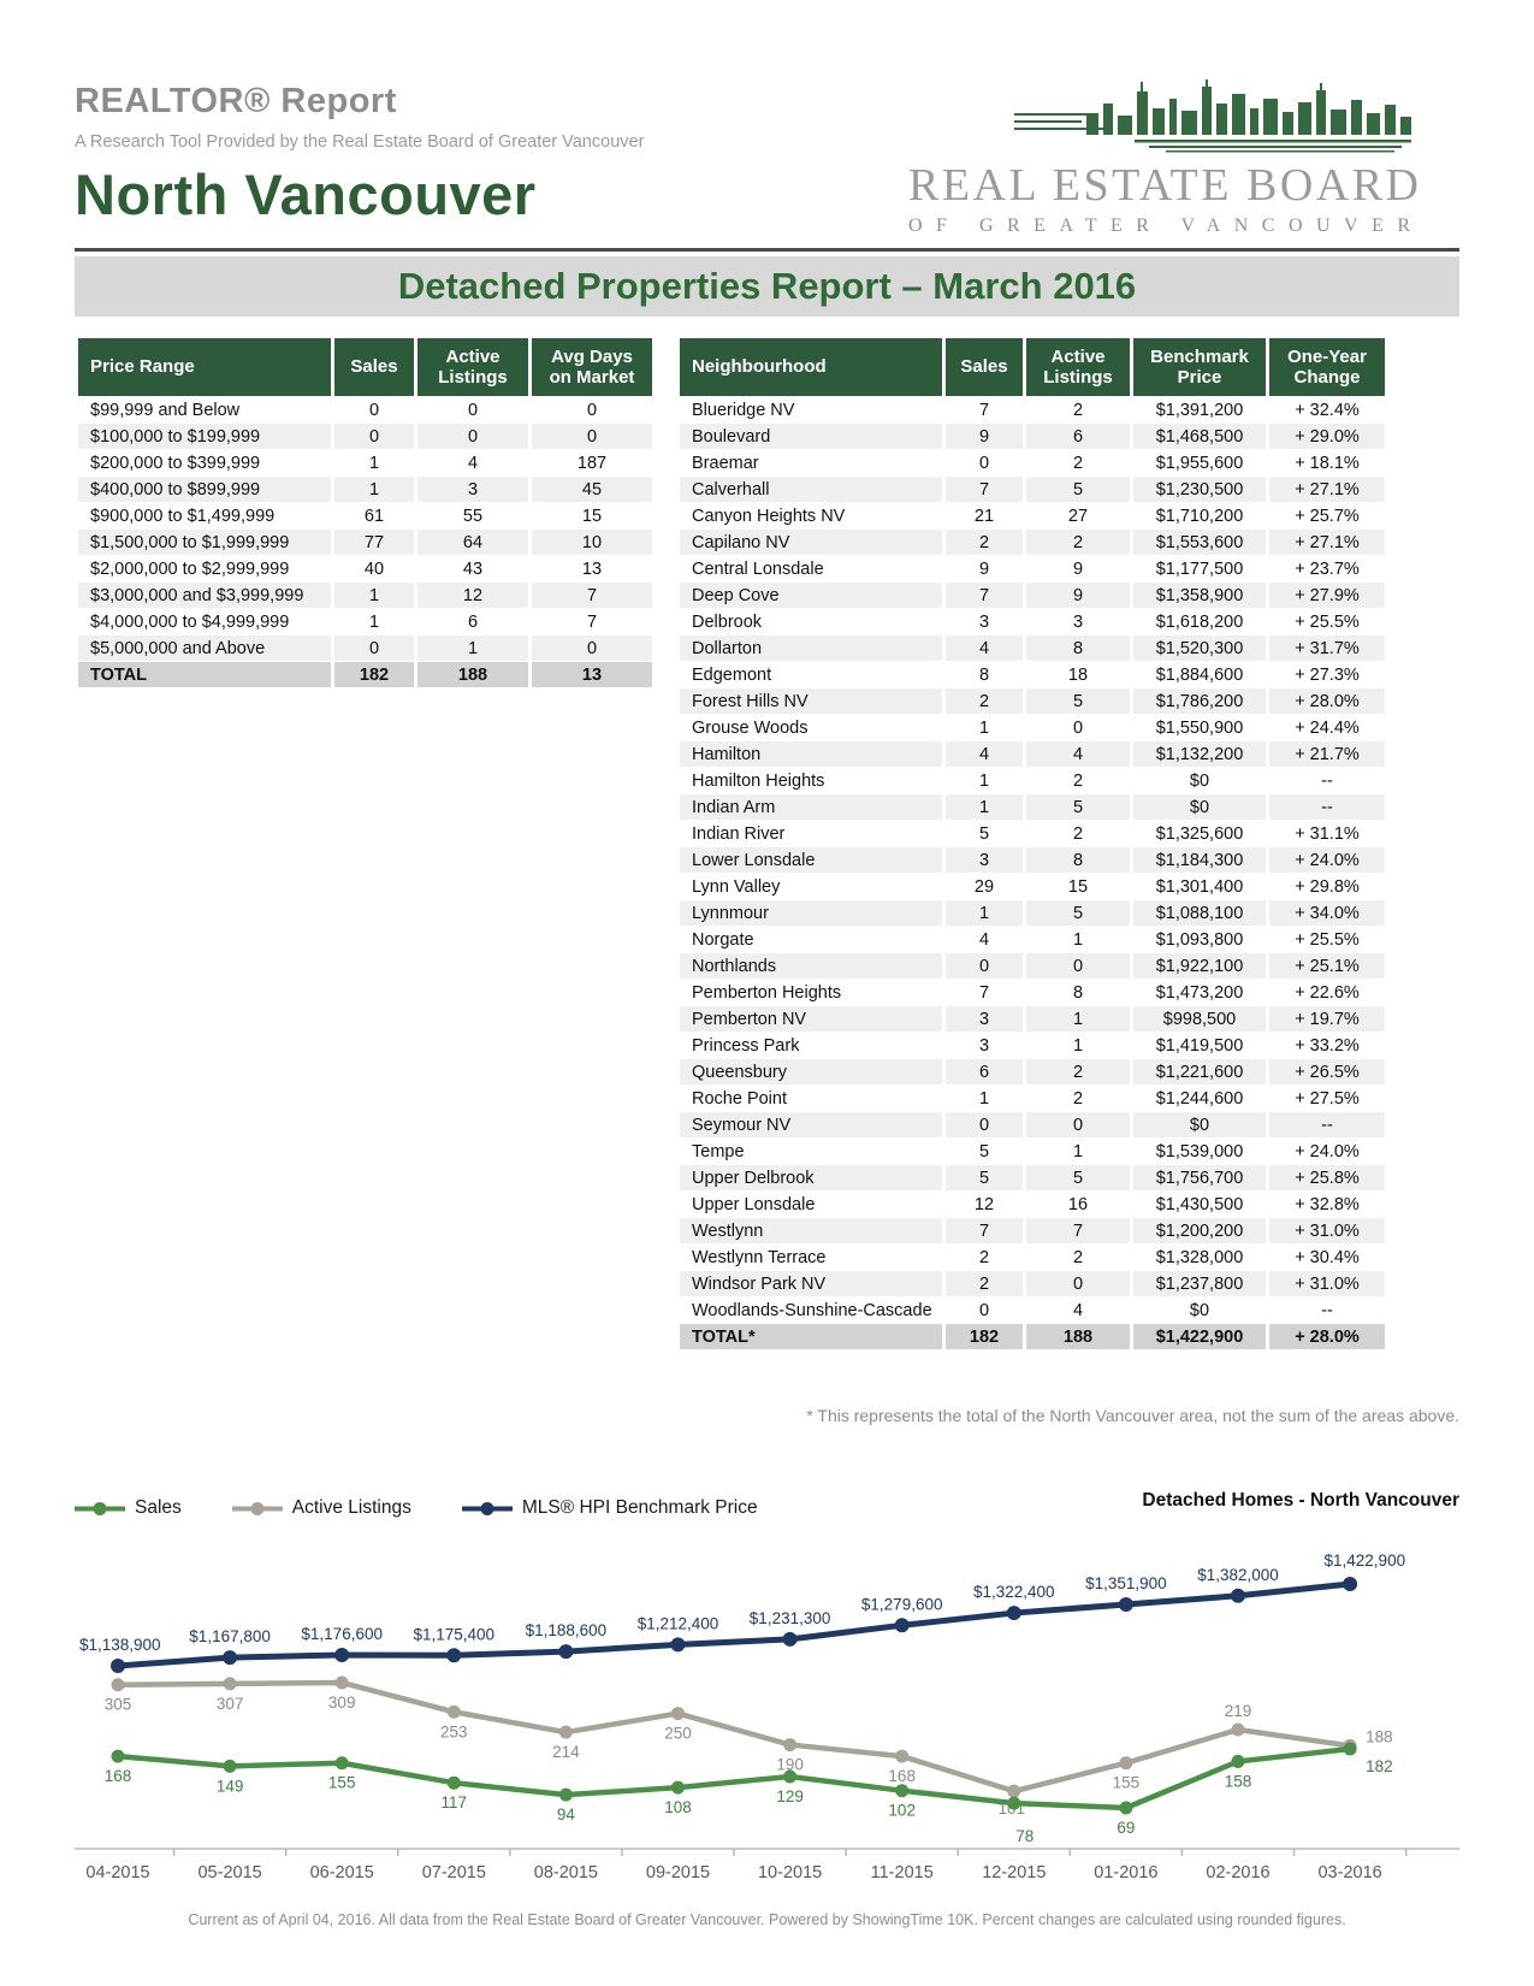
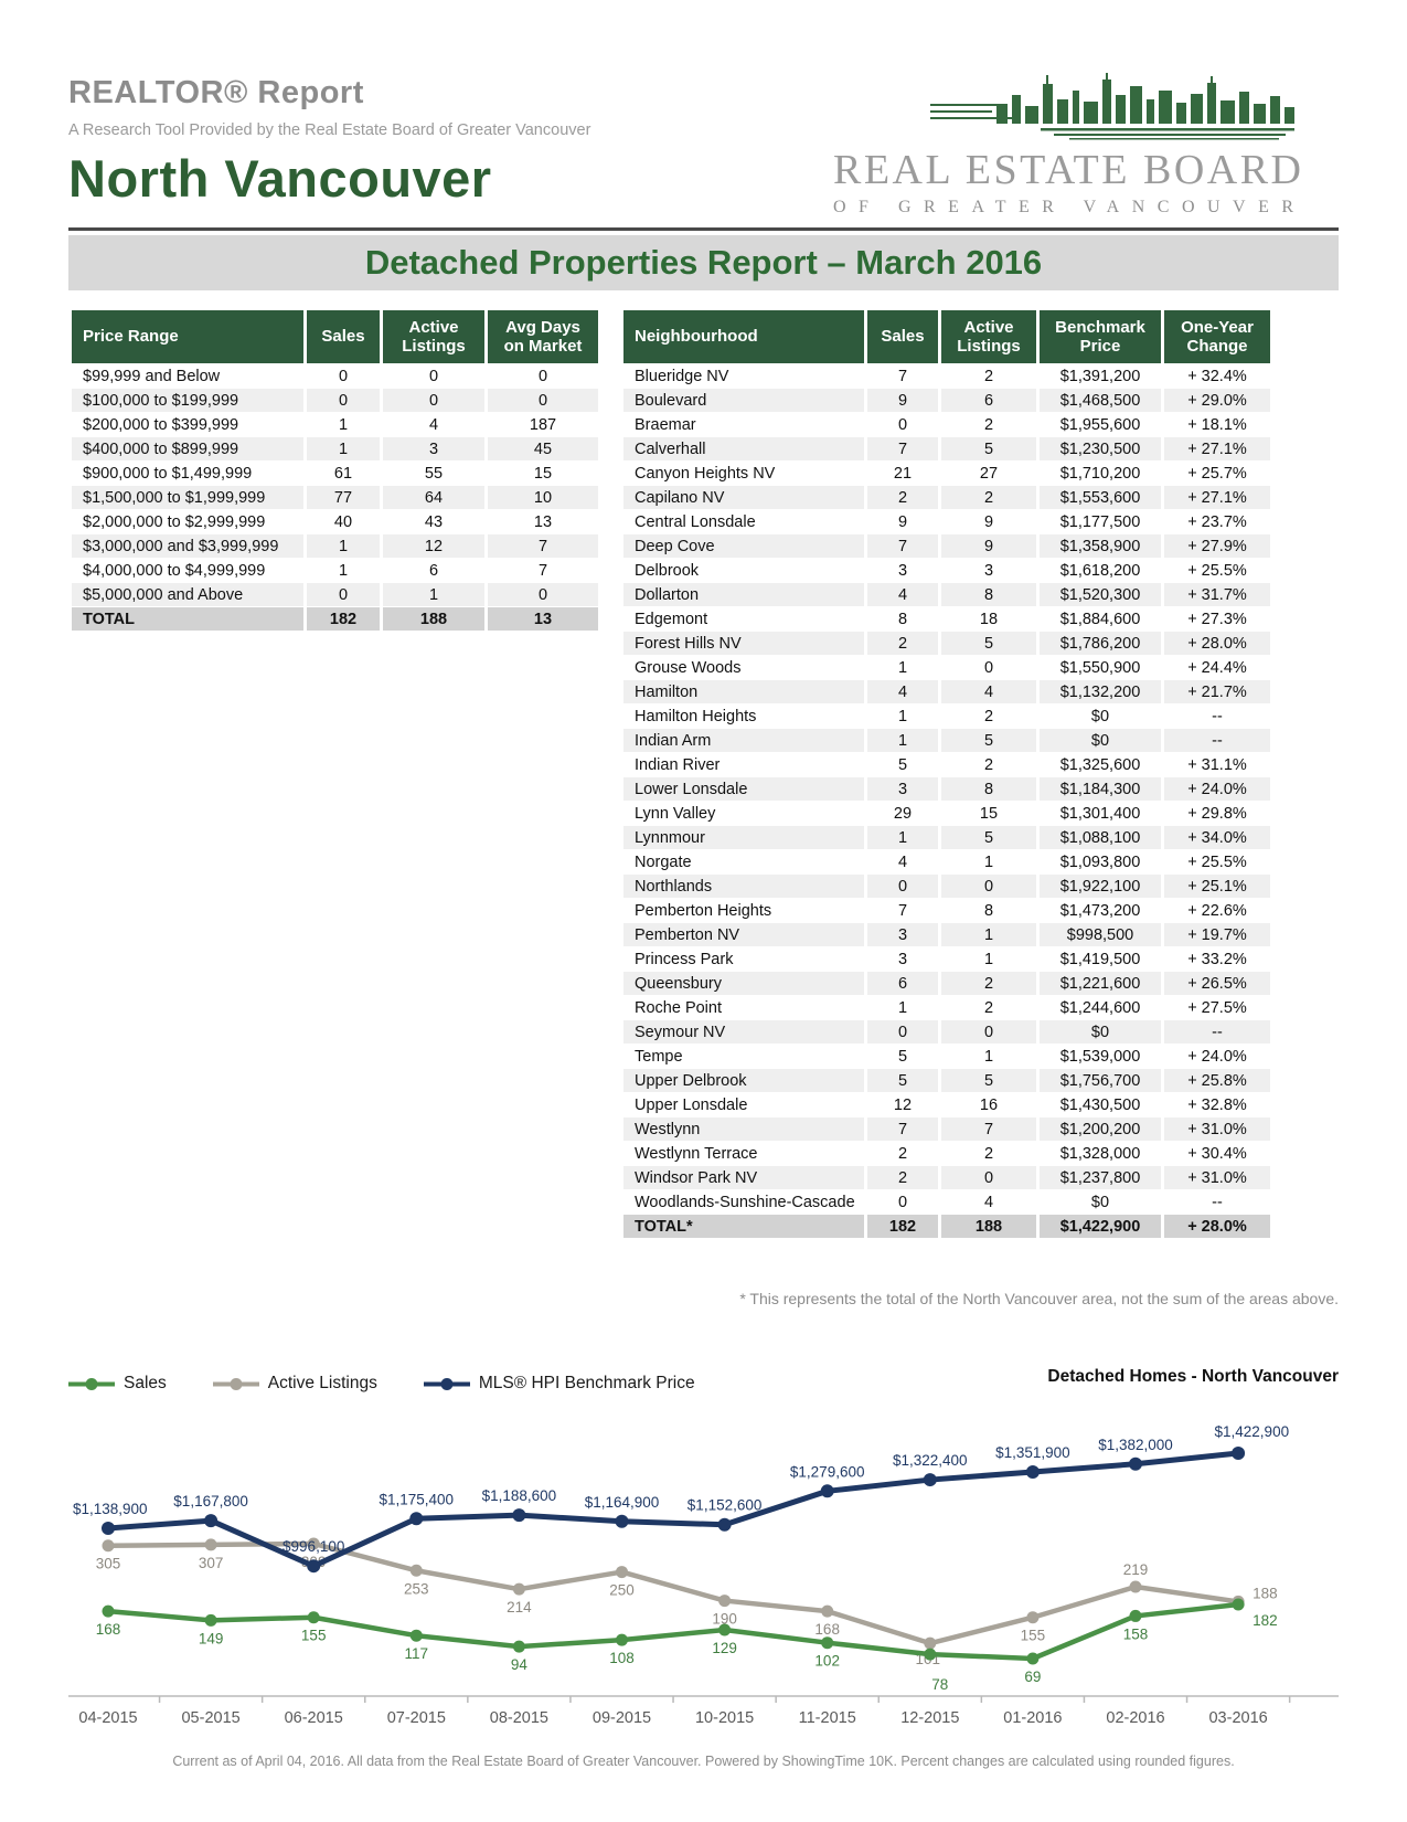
MLS® HPI Benchmark Price/06-2015: $1,176,600 -> $996,100
MLS® HPI Benchmark Price/09-2015: $1,212,400 -> $1,164,900
MLS® HPI Benchmark Price/10-2015: $1,231,300 -> $1,152,600
